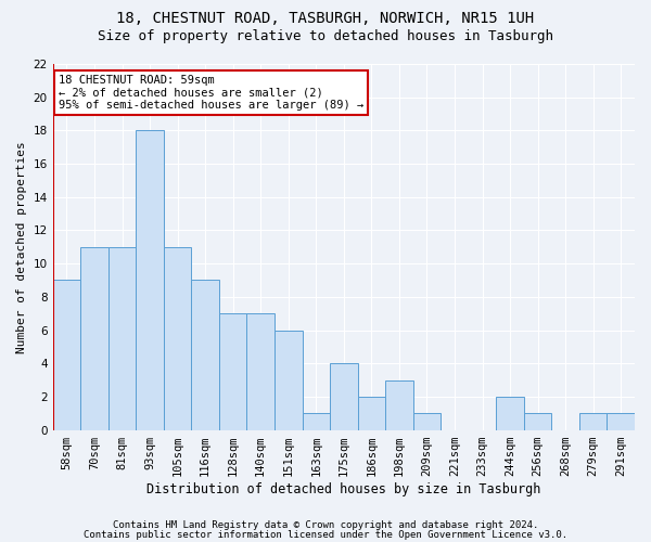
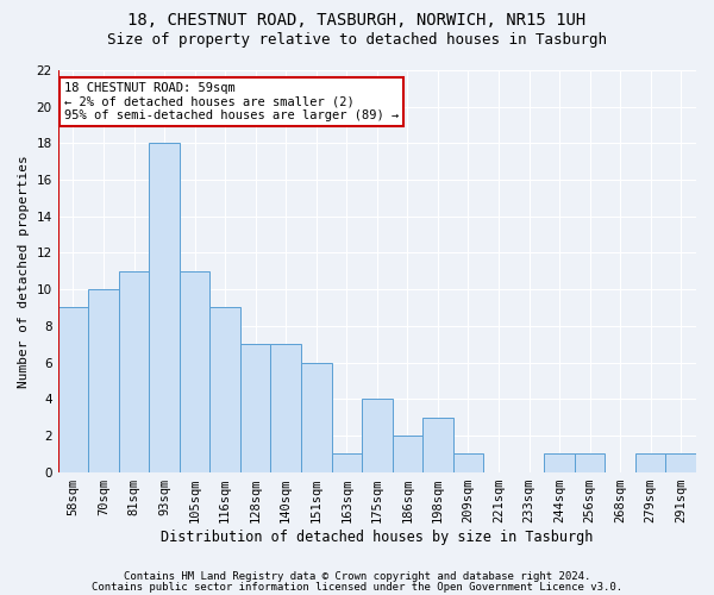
70sqm: 11 -> 10
244sqm: 2 -> 1
